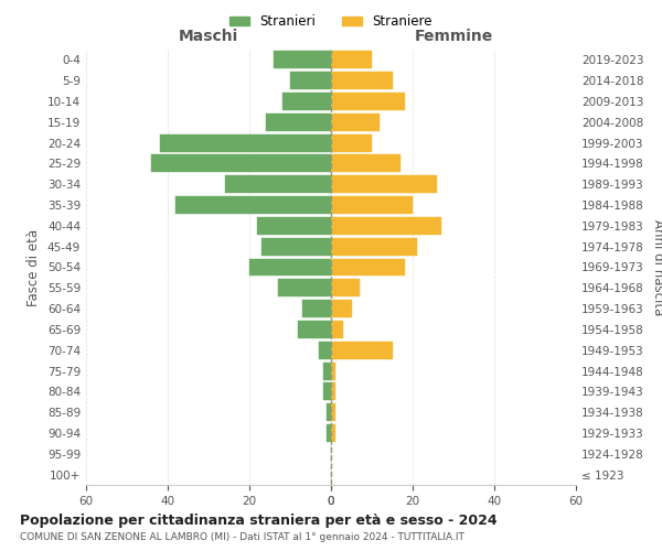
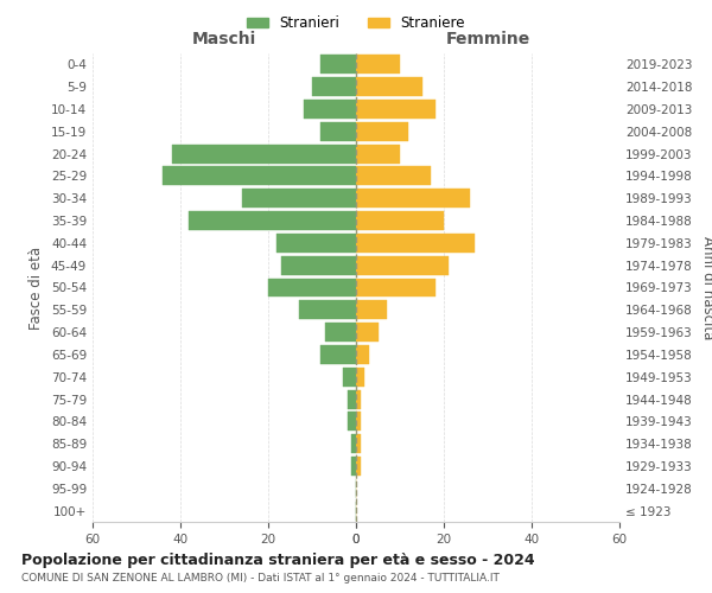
Maschi/0-4: 14 -> 8
Maschi/15-19: 16 -> 8
Femmine/1949-1953: 15 -> 2
